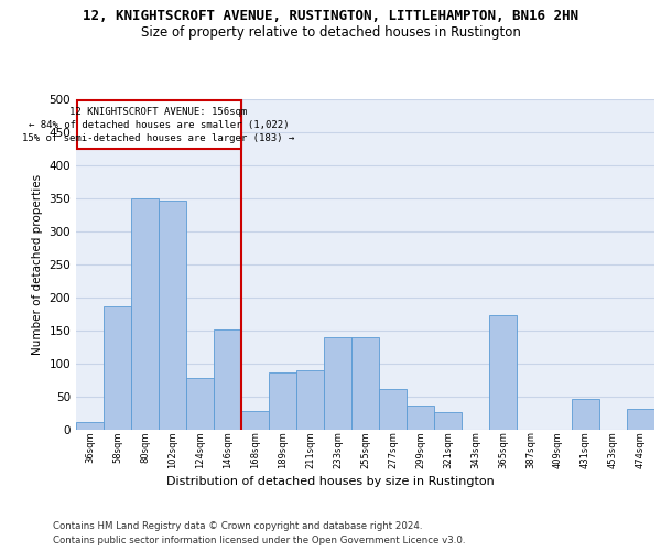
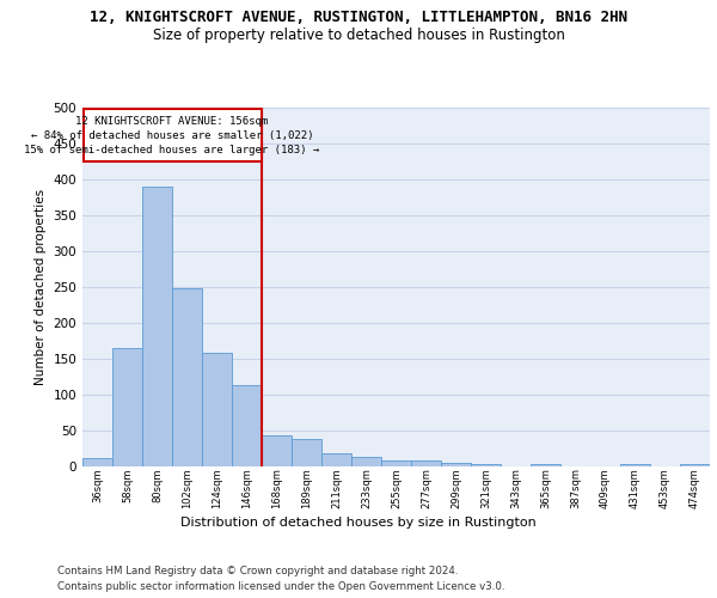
58sqm: 186 -> 165
80sqm: 350 -> 390
102sqm: 346 -> 248
124sqm: 78 -> 158
146sqm: 152 -> 113
168sqm: 28 -> 43
189sqm: 86 -> 39
211sqm: 90 -> 18
233sqm: 140 -> 14
255sqm: 140 -> 9
277sqm: 62 -> 9
299sqm: 36 -> 5
321sqm: 26 -> 4
365sqm: 174 -> 4
431sqm: 46 -> 4
474sqm: 32 -> 4
